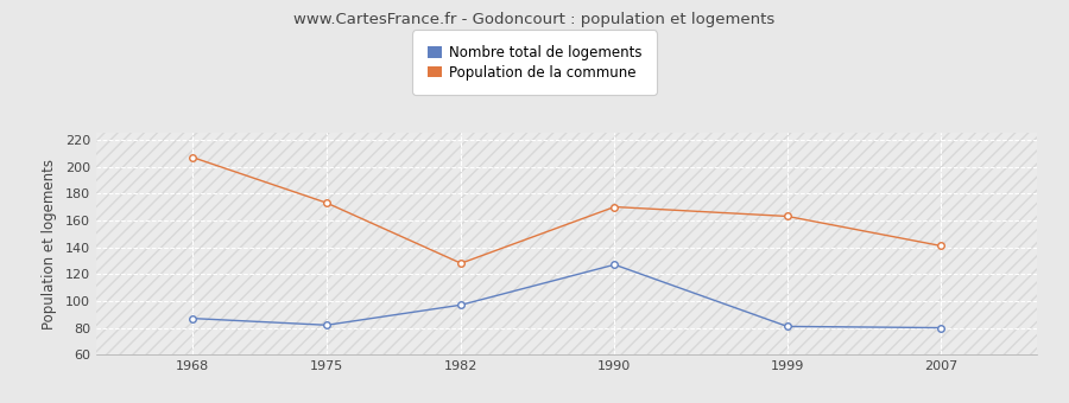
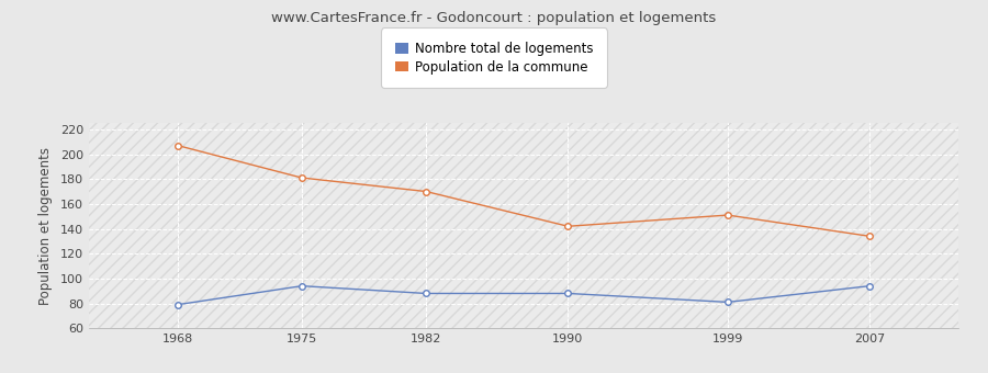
Nombre total de logements/1968: 87 -> 79
Nombre total de logements/1975: 82 -> 94
Population de la commune/1975: 173 -> 181
Nombre total de logements/1982: 97 -> 88
Population de la commune/1982: 128 -> 170
Nombre total de logements/1990: 127 -> 88
Population de la commune/1990: 170 -> 142
Population de la commune/1999: 163 -> 151
Nombre total de logements/2007: 80 -> 94
Population de la commune/2007: 141 -> 134
